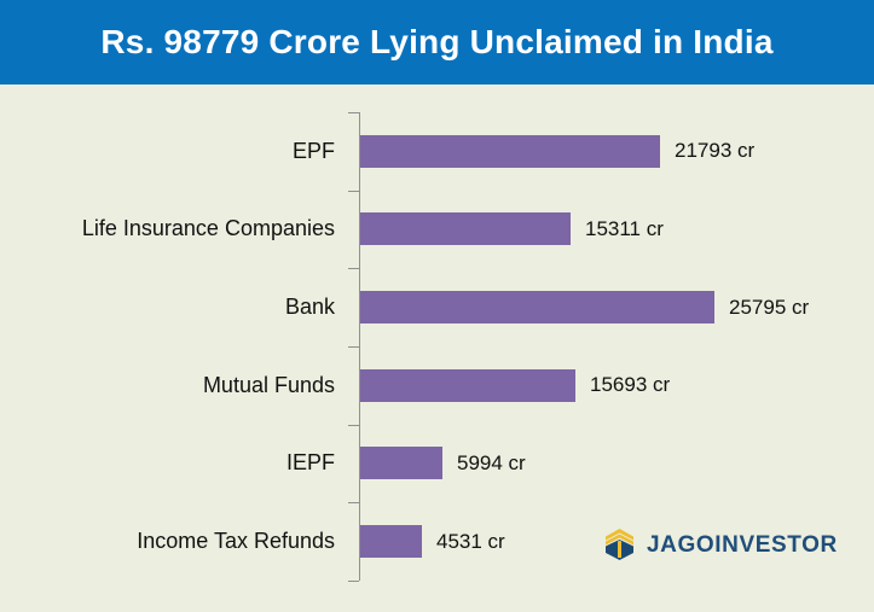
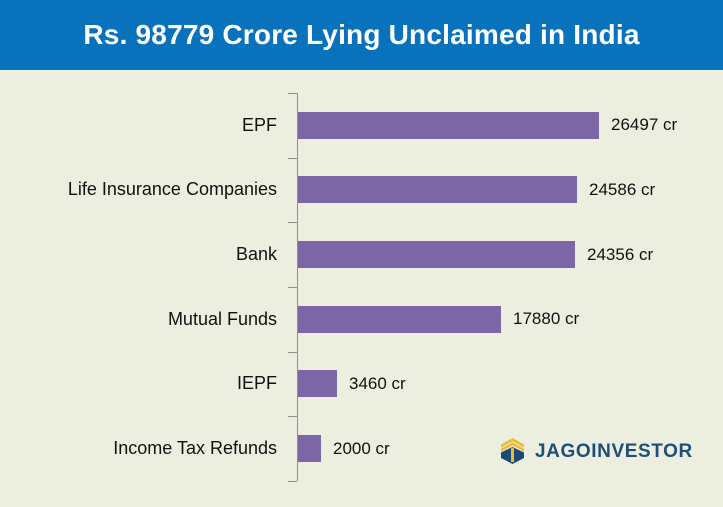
EPF: 21793 -> 26497
Life Insurance Companies: 15311 -> 24586
Bank: 25795 -> 24356
Mutual Funds: 15693 -> 17880
IEPF: 5994 -> 3460
Income Tax Refunds: 4531 -> 2000
